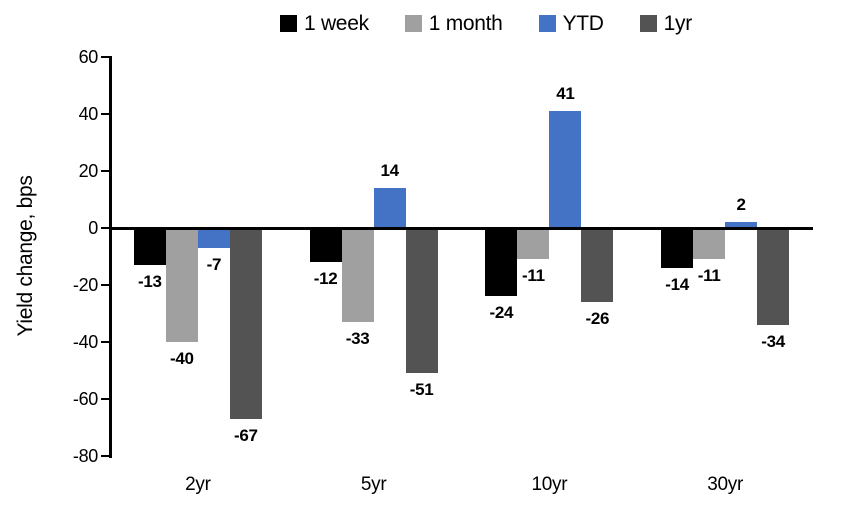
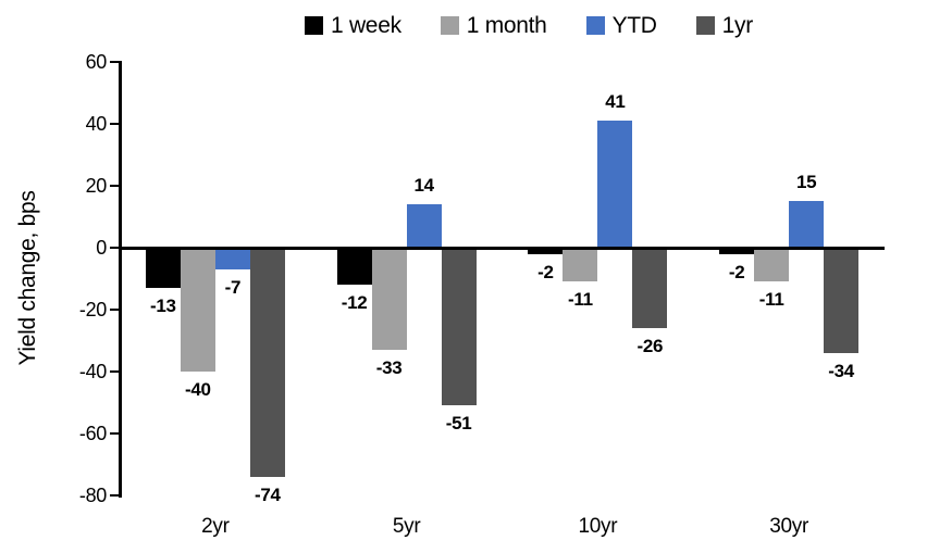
1yr/2yr: -67 -> -74
1 week/10yr: -24 -> -2
1 week/30yr: -14 -> -2
YTD/30yr: 2 -> 15
